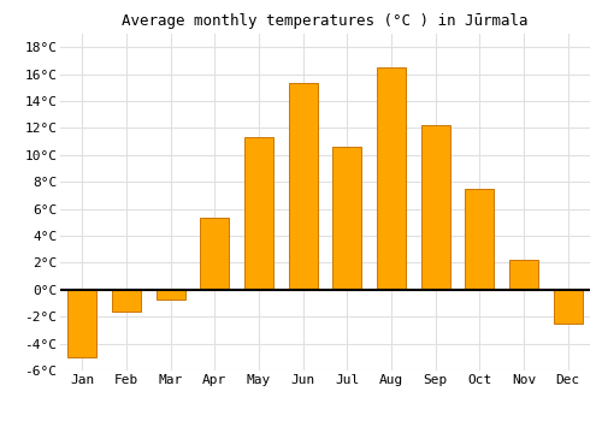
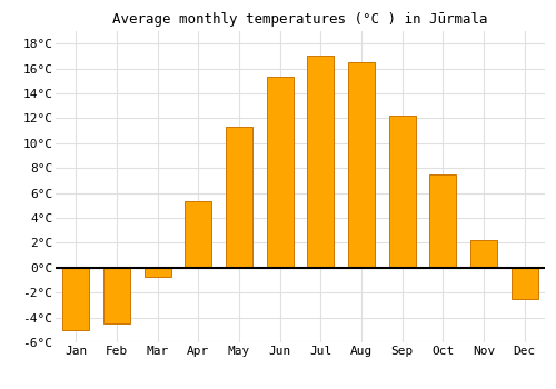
Feb: -1.6°C -> -4.5°C
Jul: 10.6°C -> 17.0°C
